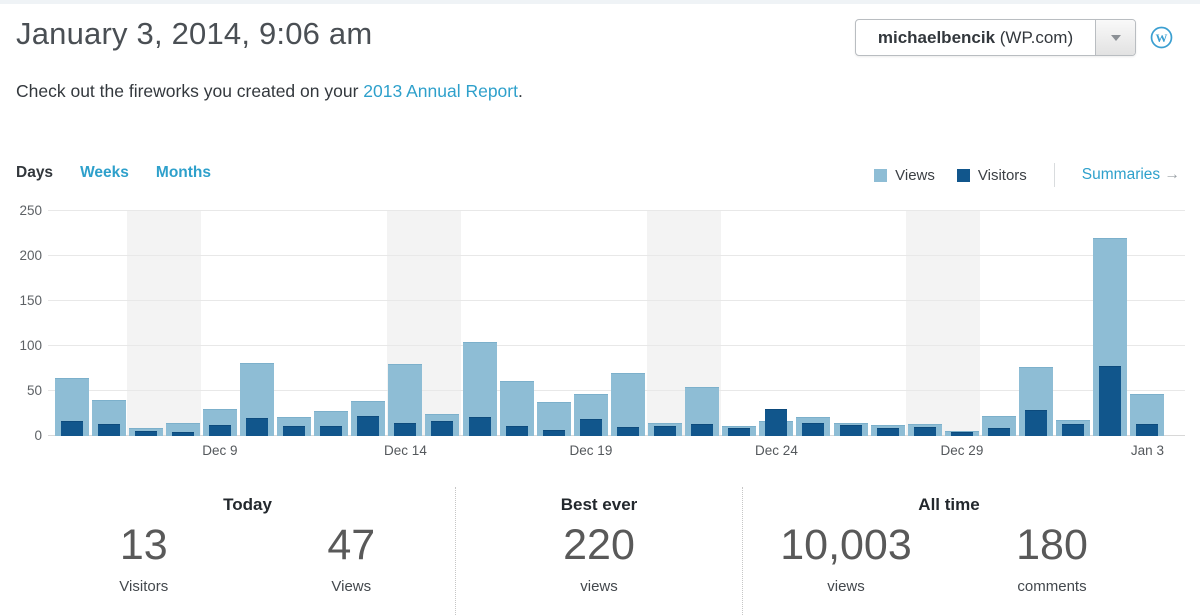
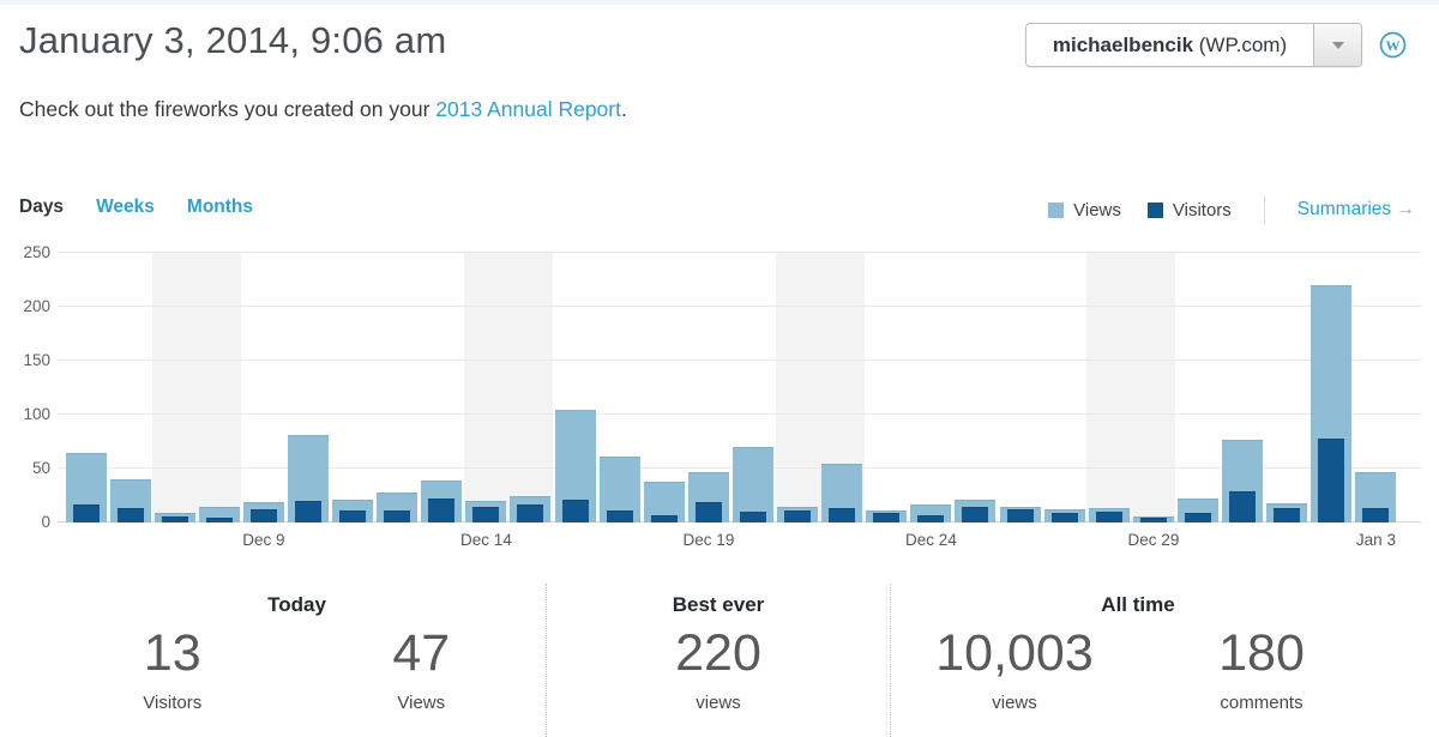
Views/Dec 9: 30 -> 20
Views/Dec 14: 80 -> 20
Visitors/Dec 24: 30 -> 10
